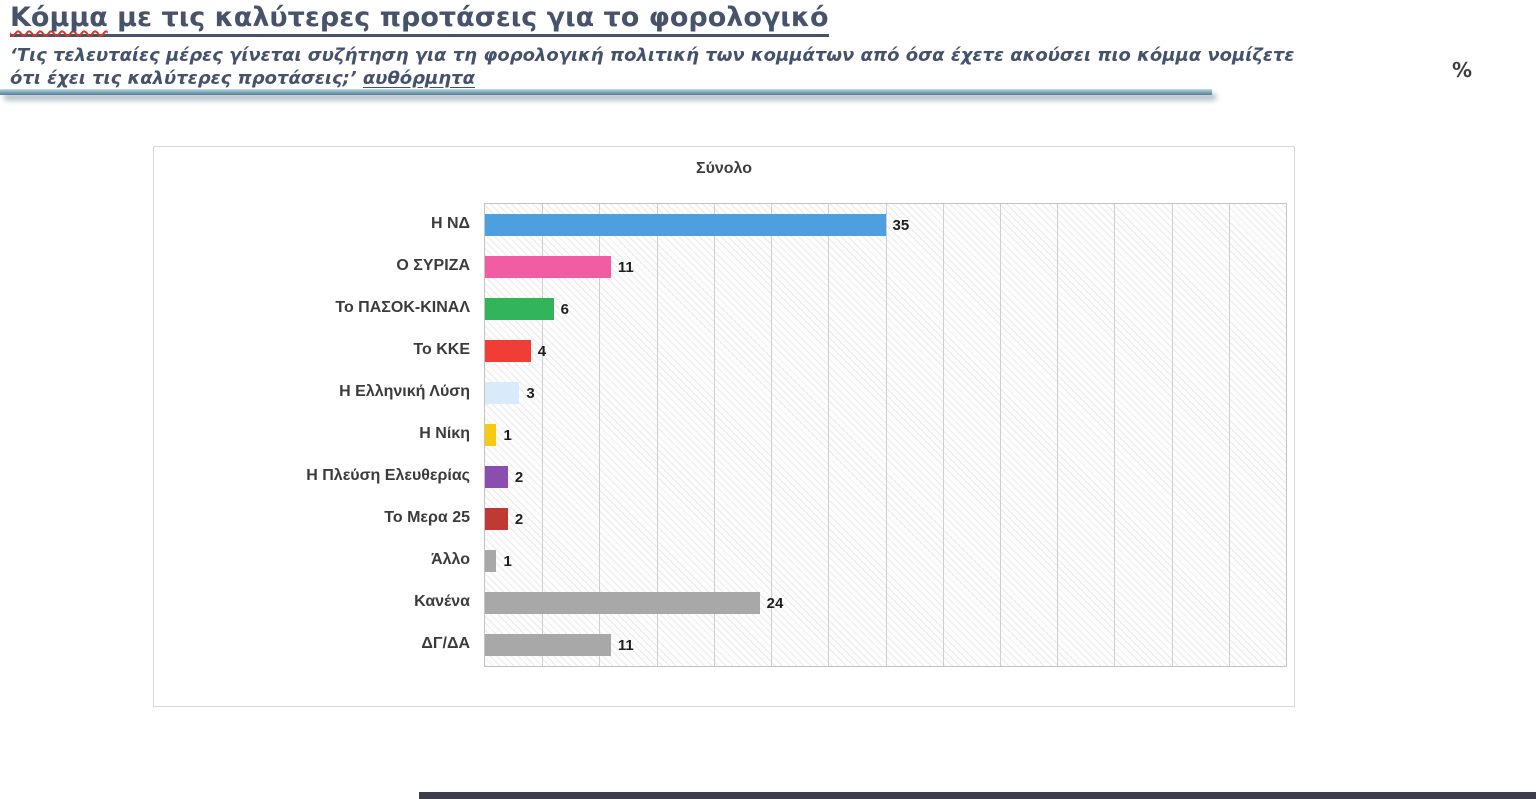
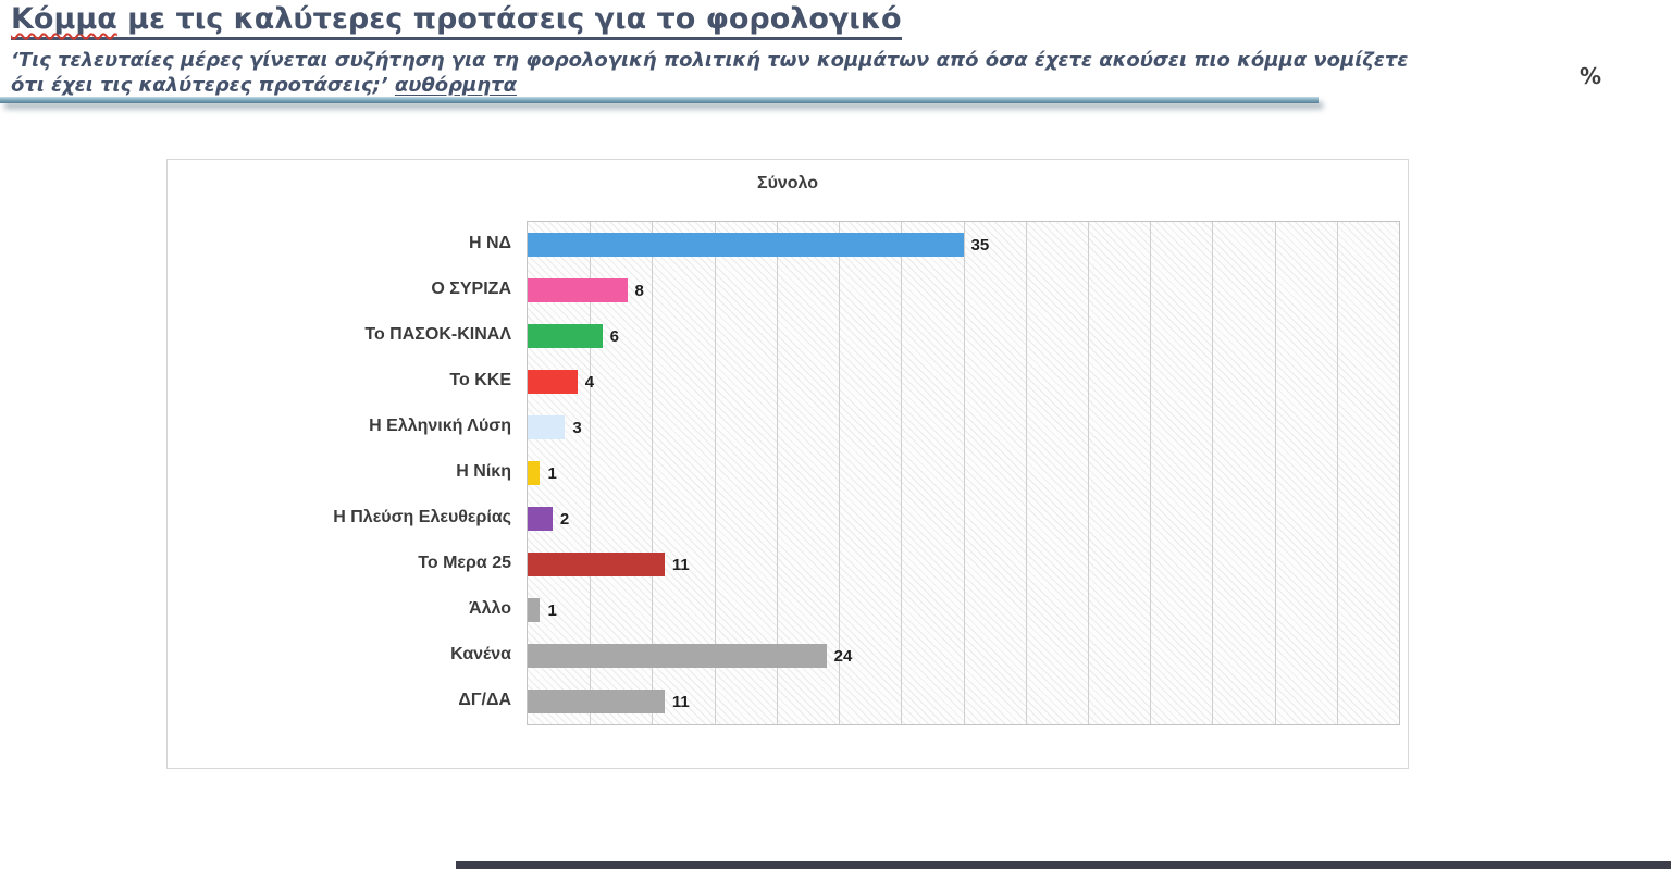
Ο ΣΥΡΙΖΑ: 11 -> 8
Το Μερα 25: 2 -> 11
